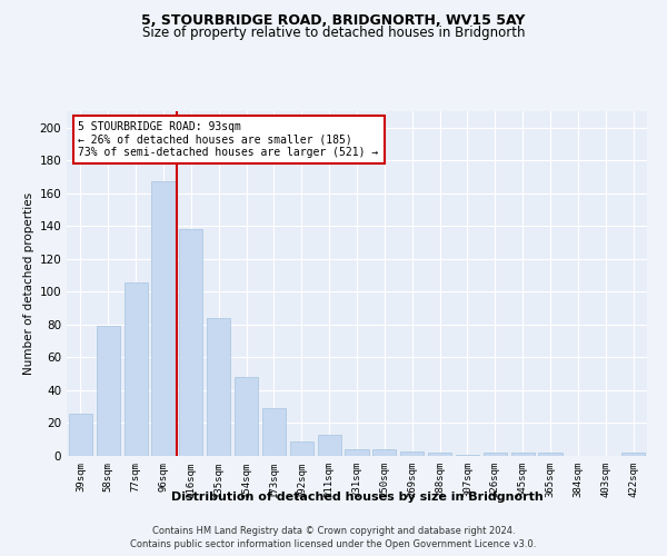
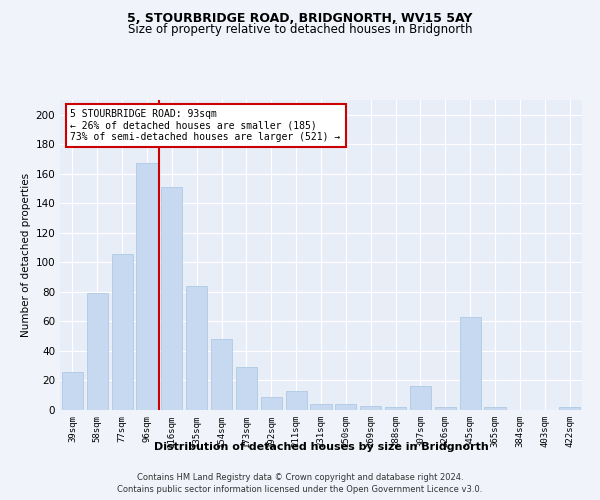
116sqm: 138 -> 151
307sqm: 1 -> 16
345sqm: 2 -> 63
